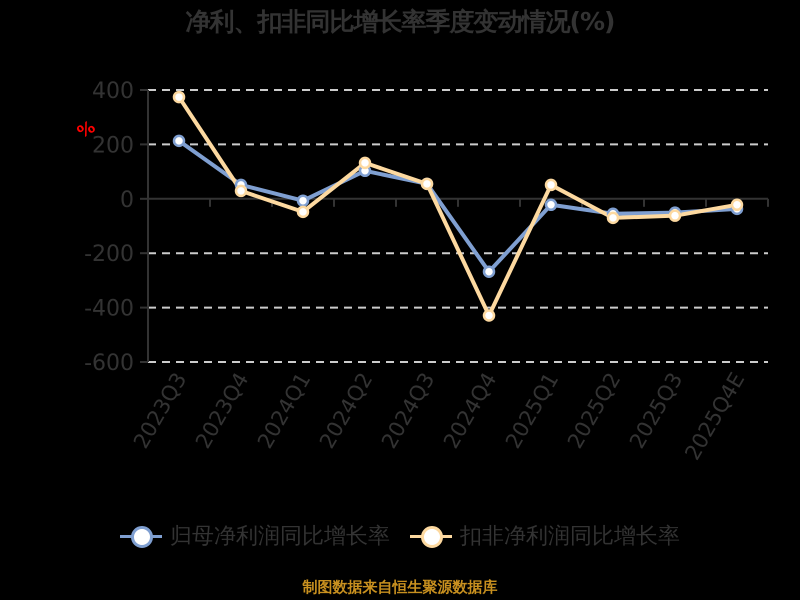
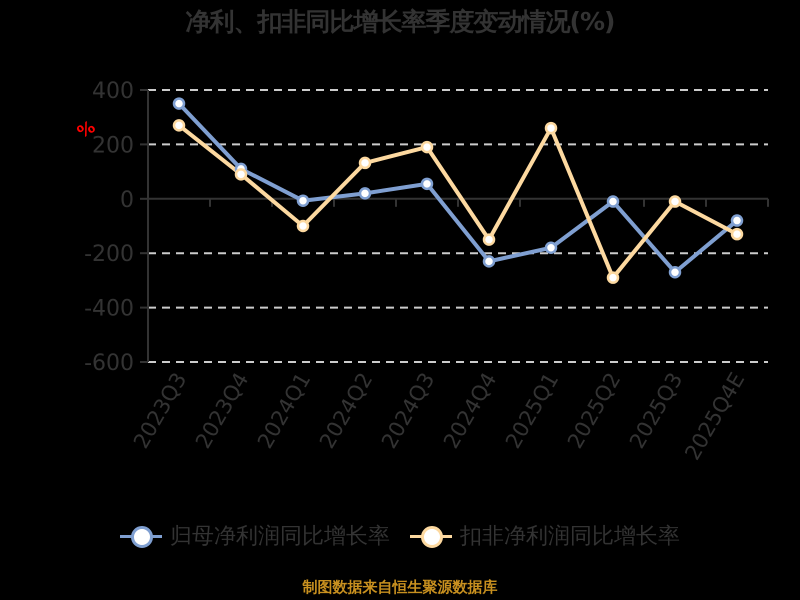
归母净利润同比增长率/2023Q3: 210 -> 350
扣非净利润同比增长率/2023Q3: 370 -> 270
归母净利润同比增长率/2023Q4: 50 -> 110
扣非净利润同比增长率/2023Q4: 30 -> 90
扣非净利润同比增长率/2024Q1: -50 -> -100
归母净利润同比增长率/2024Q2: 100 -> 20
扣非净利润同比增长率/2024Q3: 60 -> 190
归母净利润同比增长率/2024Q4: -270 -> -230
扣非净利润同比增长率/2024Q4: -430 -> -150
归母净利润同比增长率/2025Q1: -20 -> -180
扣非净利润同比增长率/2025Q1: 50 -> 260
归母净利润同比增长率/2025Q2: -60 -> -10
扣非净利润同比增长率/2025Q2: -70 -> -290
归母净利润同比增长率/2025Q3: -50 -> -270
扣非净利润同比增长率/2025Q3: -60 -> -10
归母净利润同比增长率/2025Q4E: -40 -> -80
扣非净利润同比增长率/2025Q4E: -20 -> -130
